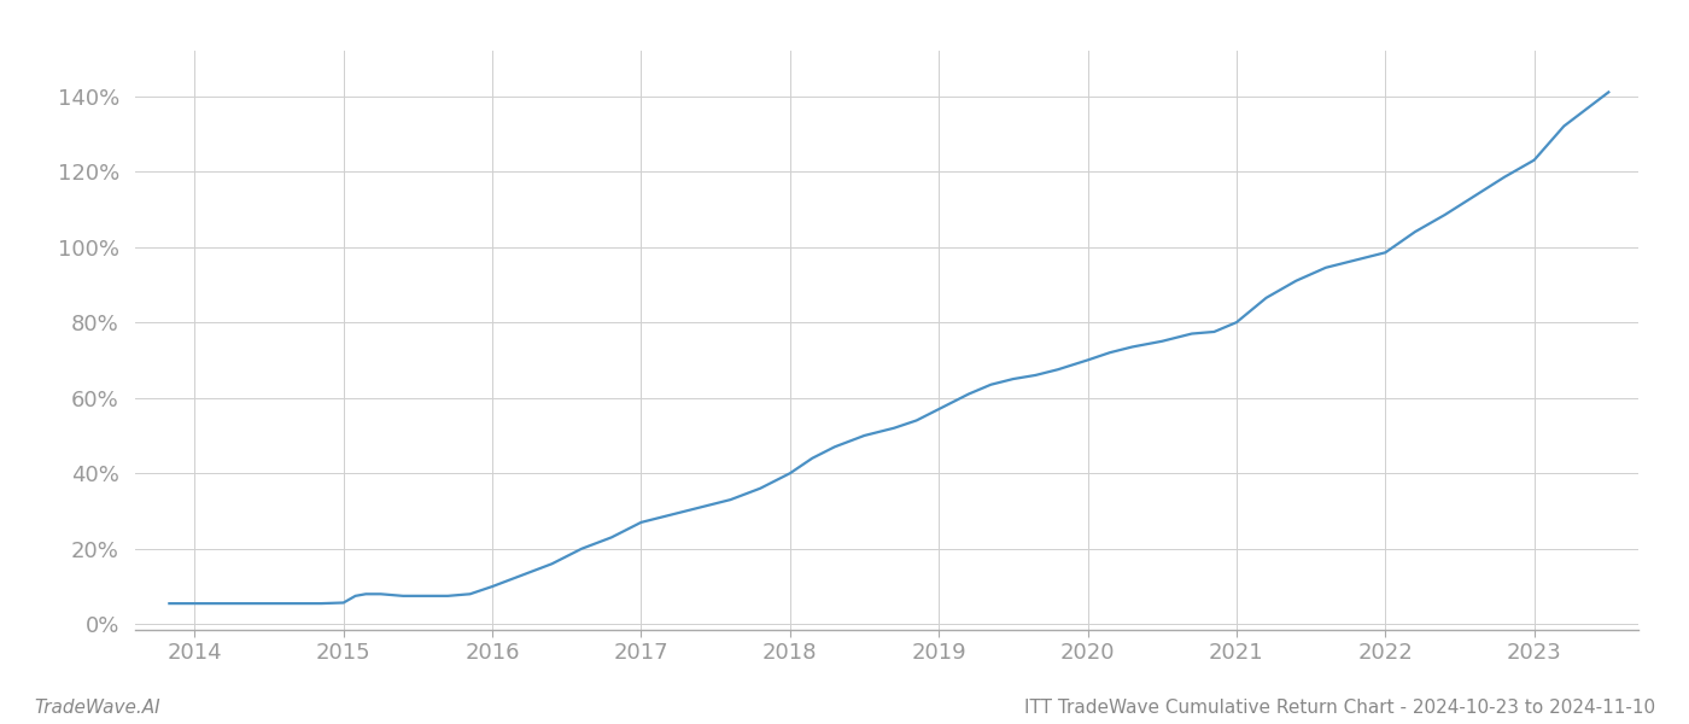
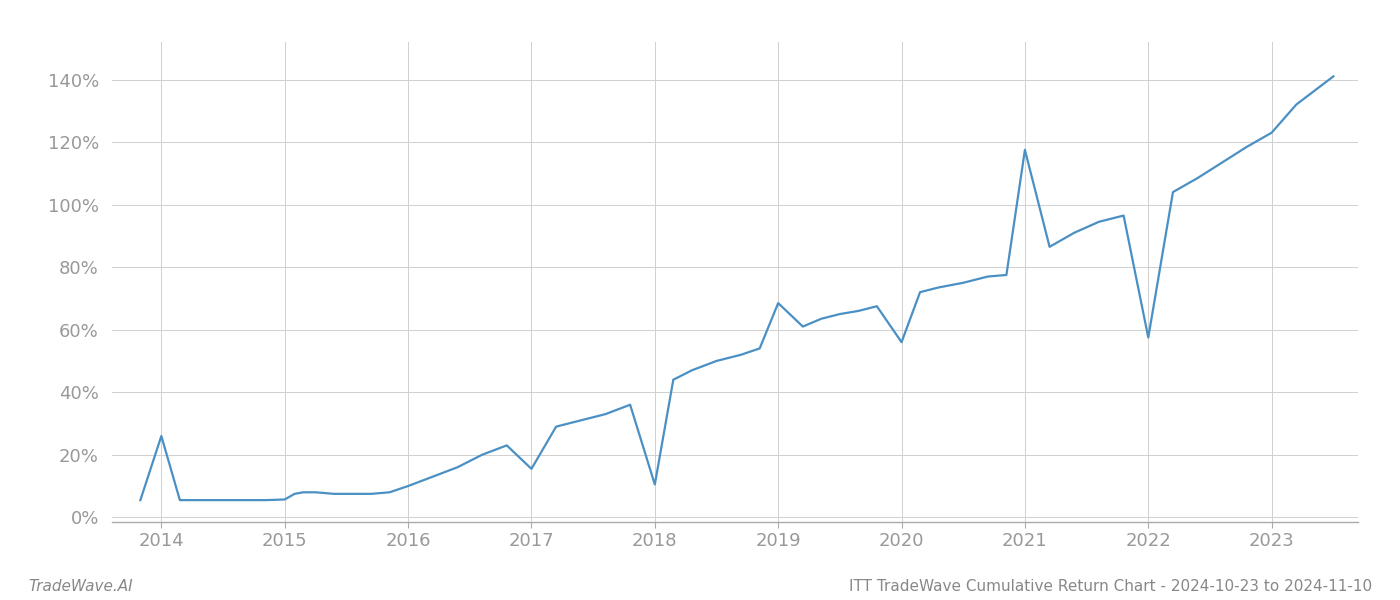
2014: 5.5% -> 26.0%
2017: 27.0% -> 15.5%
2018: 40.0% -> 10.5%
2019: 57.0% -> 68.5%
2020: 70.0% -> 56.0%
2021: 80.0% -> 117.5%
2022: 98.5% -> 57.5%
